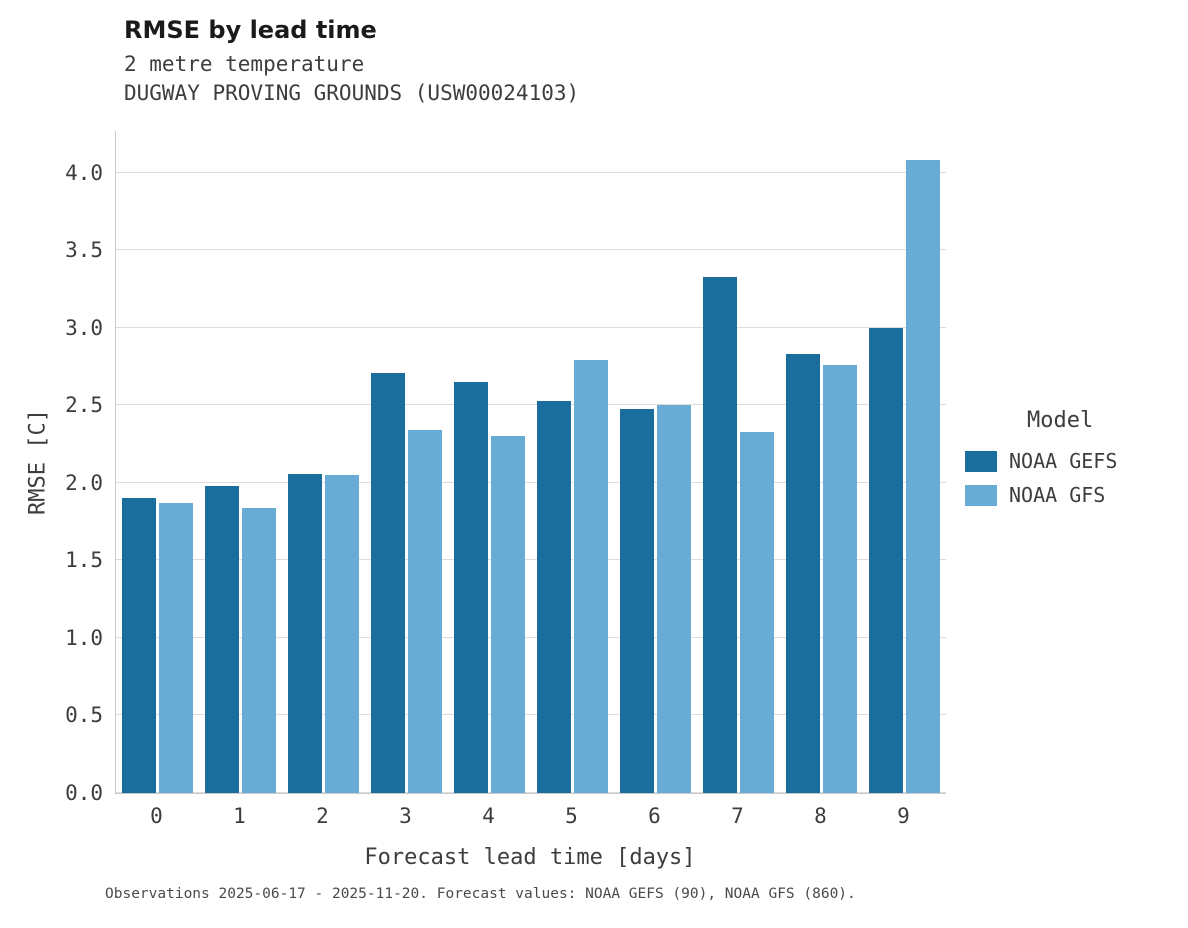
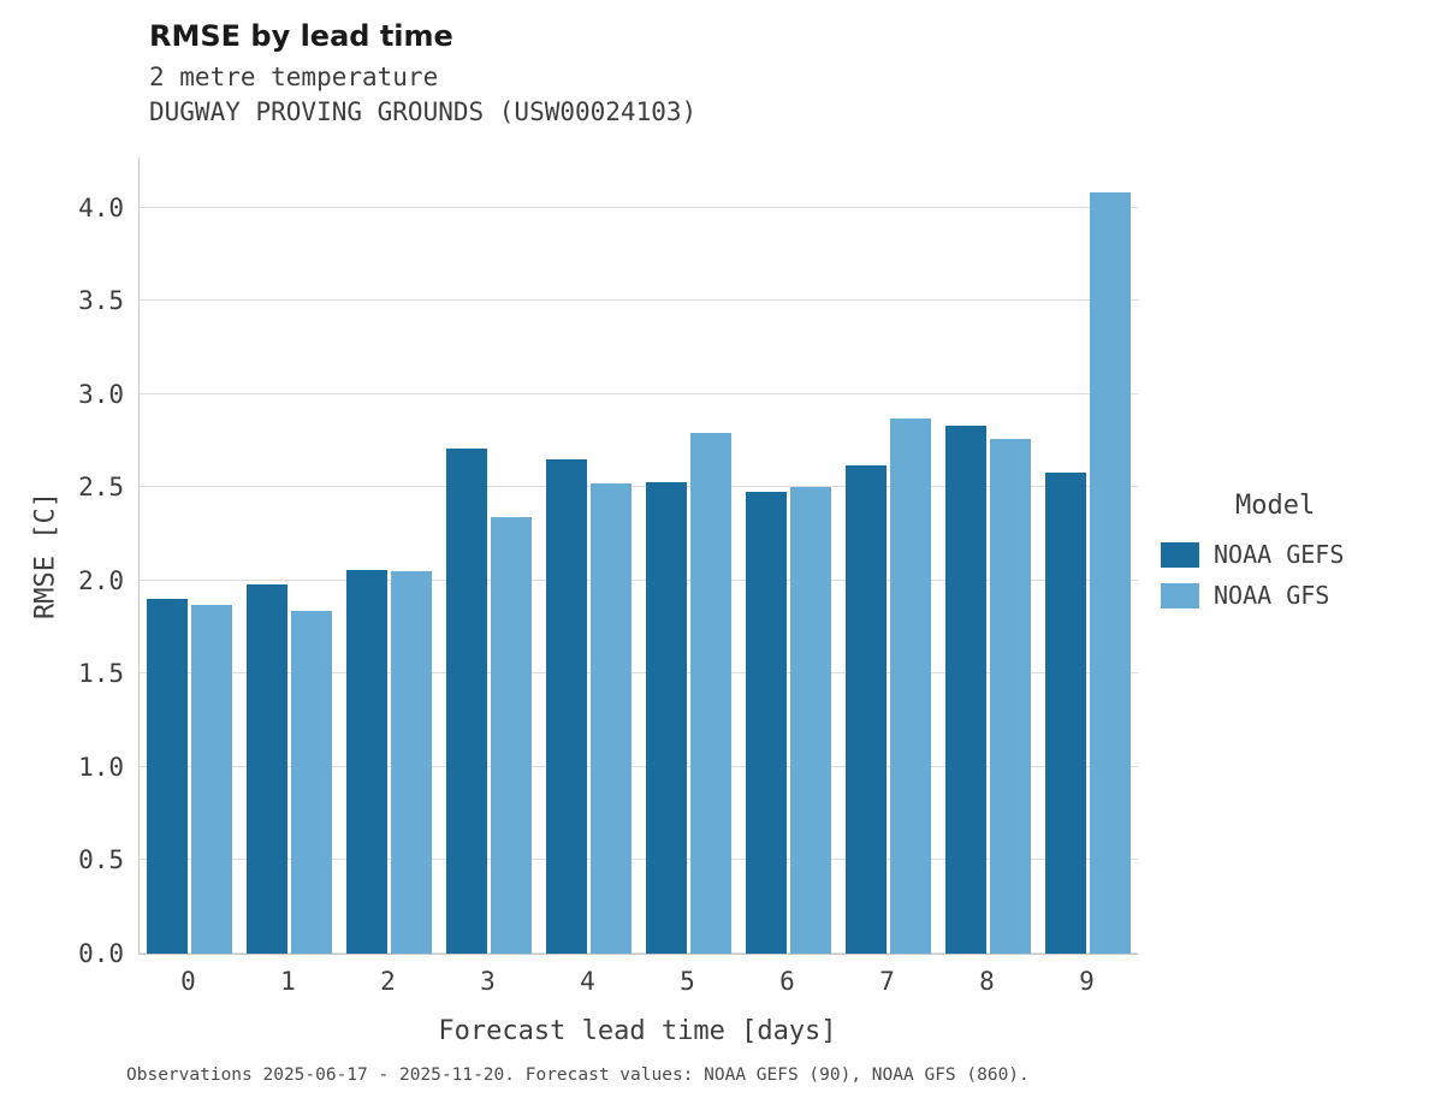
NOAA GFS/4: 2.30 -> 2.52
NOAA GEFS/7: 3.33 -> 2.62
NOAA GFS/7: 2.33 -> 2.87
NOAA GEFS/9: 3.00 -> 2.58
